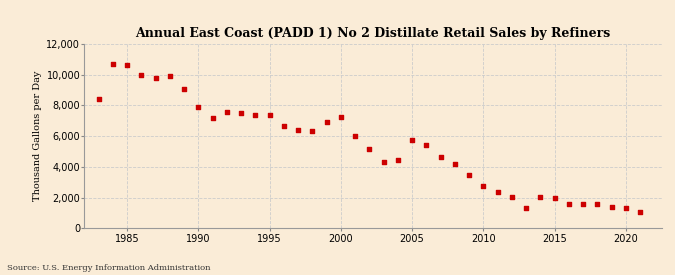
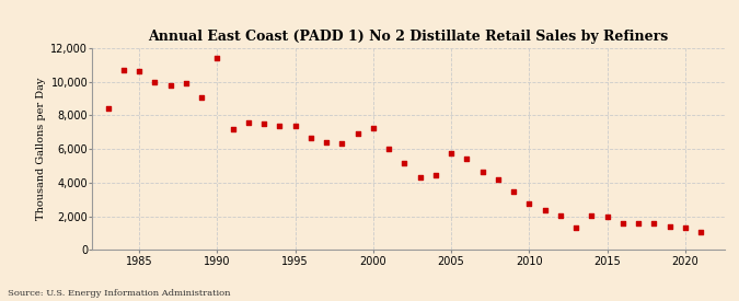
1990: 7,900 -> 11,400
